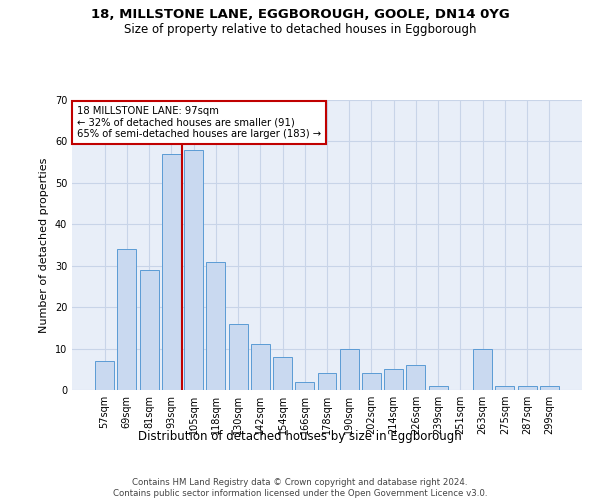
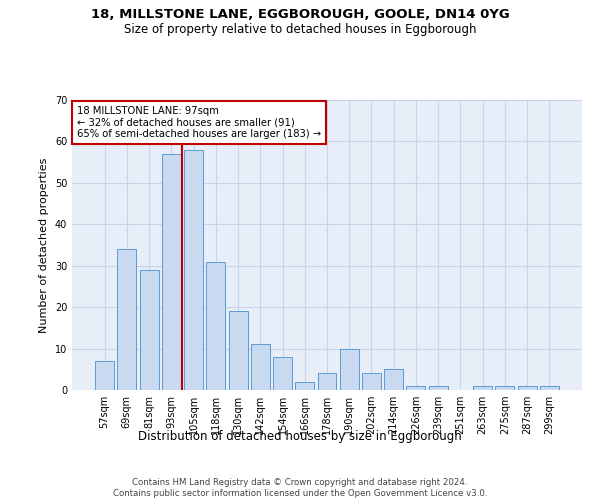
130sqm: 16 -> 19
226sqm: 6 -> 1
263sqm: 10 -> 1
